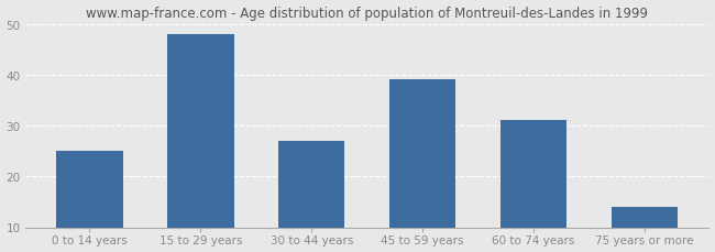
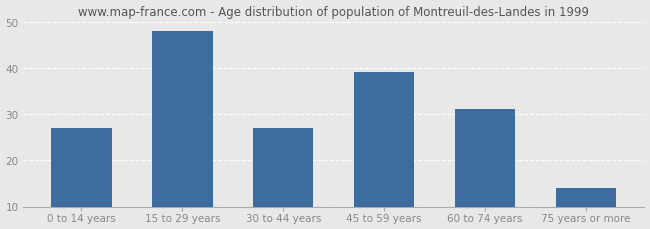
0 to 14 years: 25 -> 27
